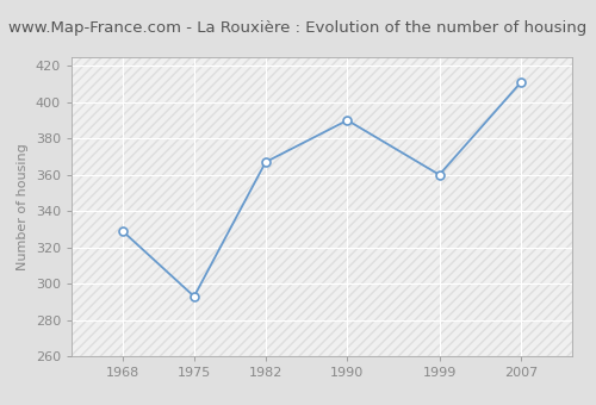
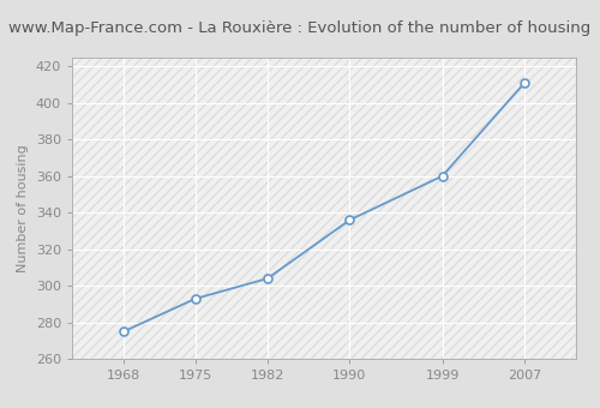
1968: 329 -> 275
1982: 367 -> 304
1990: 390 -> 336
